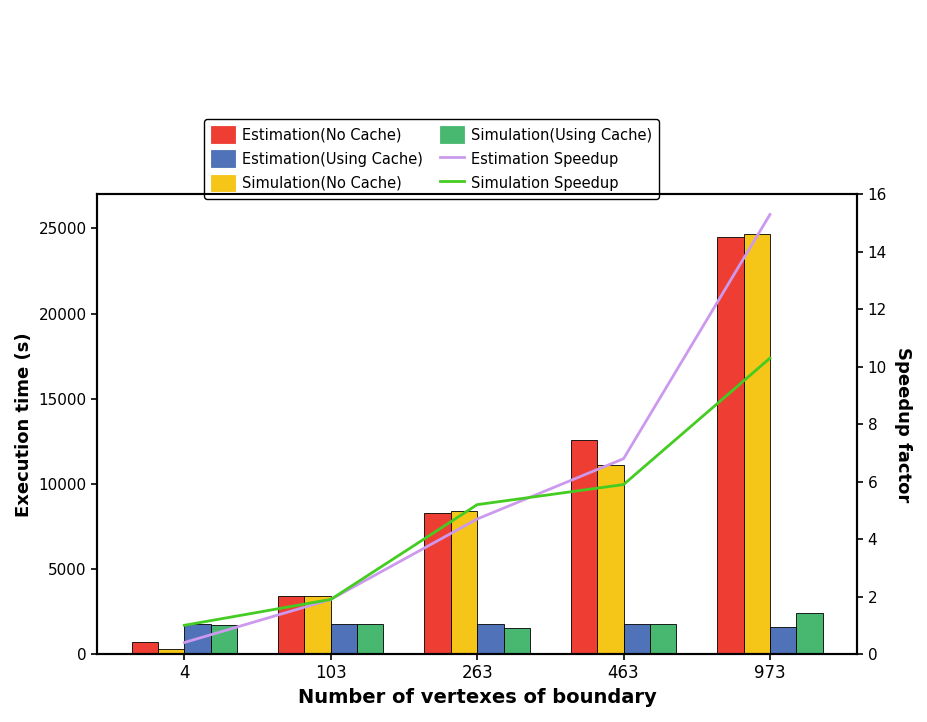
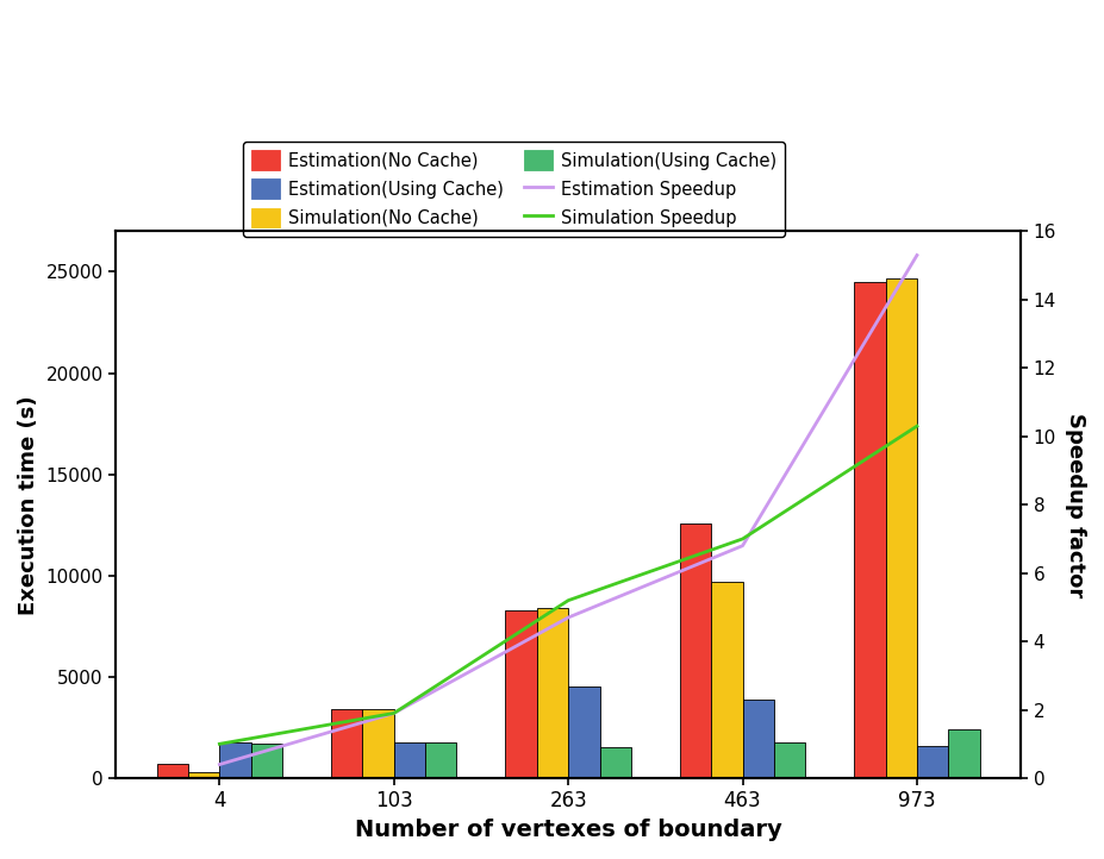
Estimation(Using Cache)/263: 1800 -> 4500
Simulation(No Cache)/463: 11100 -> 9700
Simulation Speedup/463: 5.9 -> 7.0
Estimation(Using Cache)/463: 1800 -> 3900
